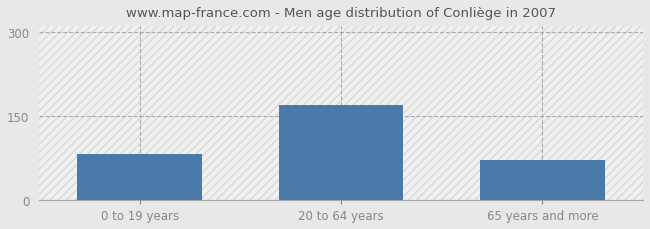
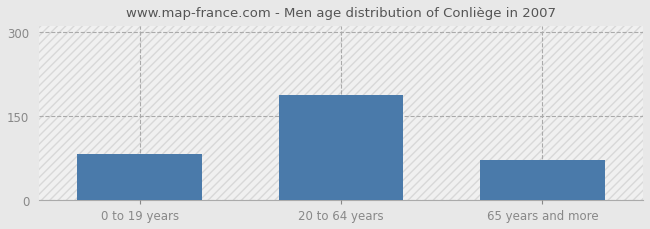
20 to 64 years: 170 -> 188
